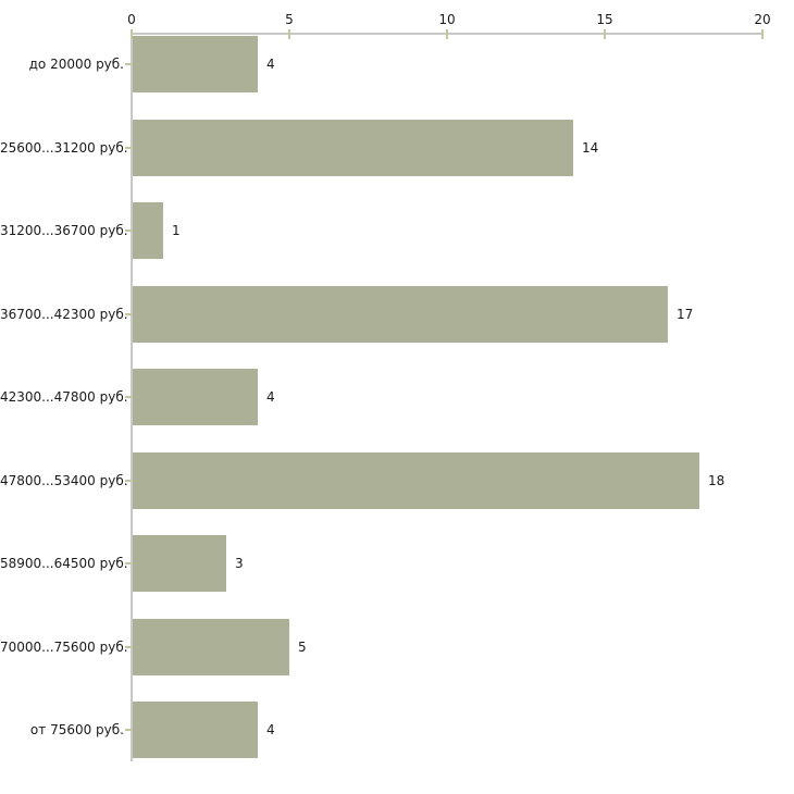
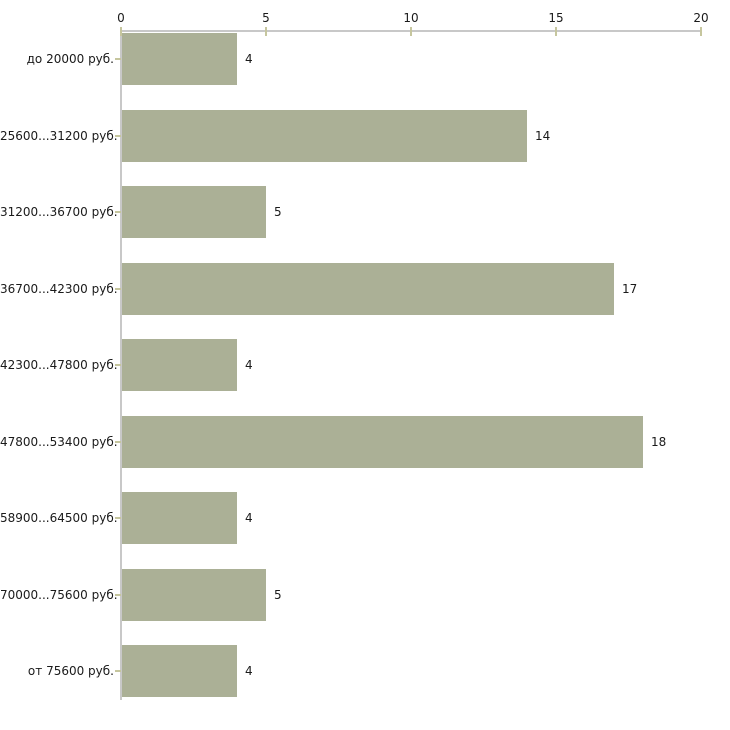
31200...36700 руб.: 1 -> 5
58900...64500 руб.: 3 -> 4
